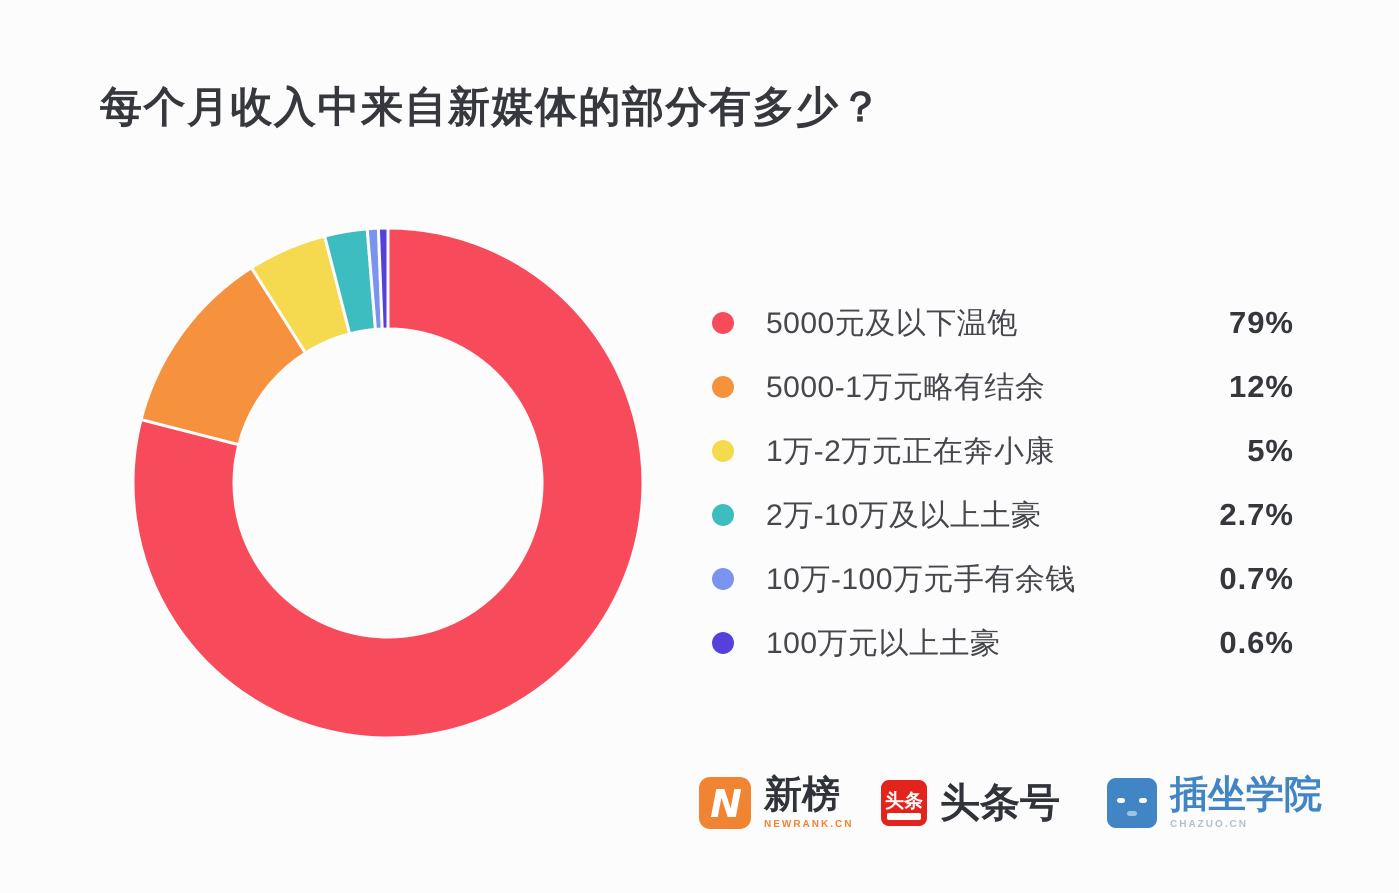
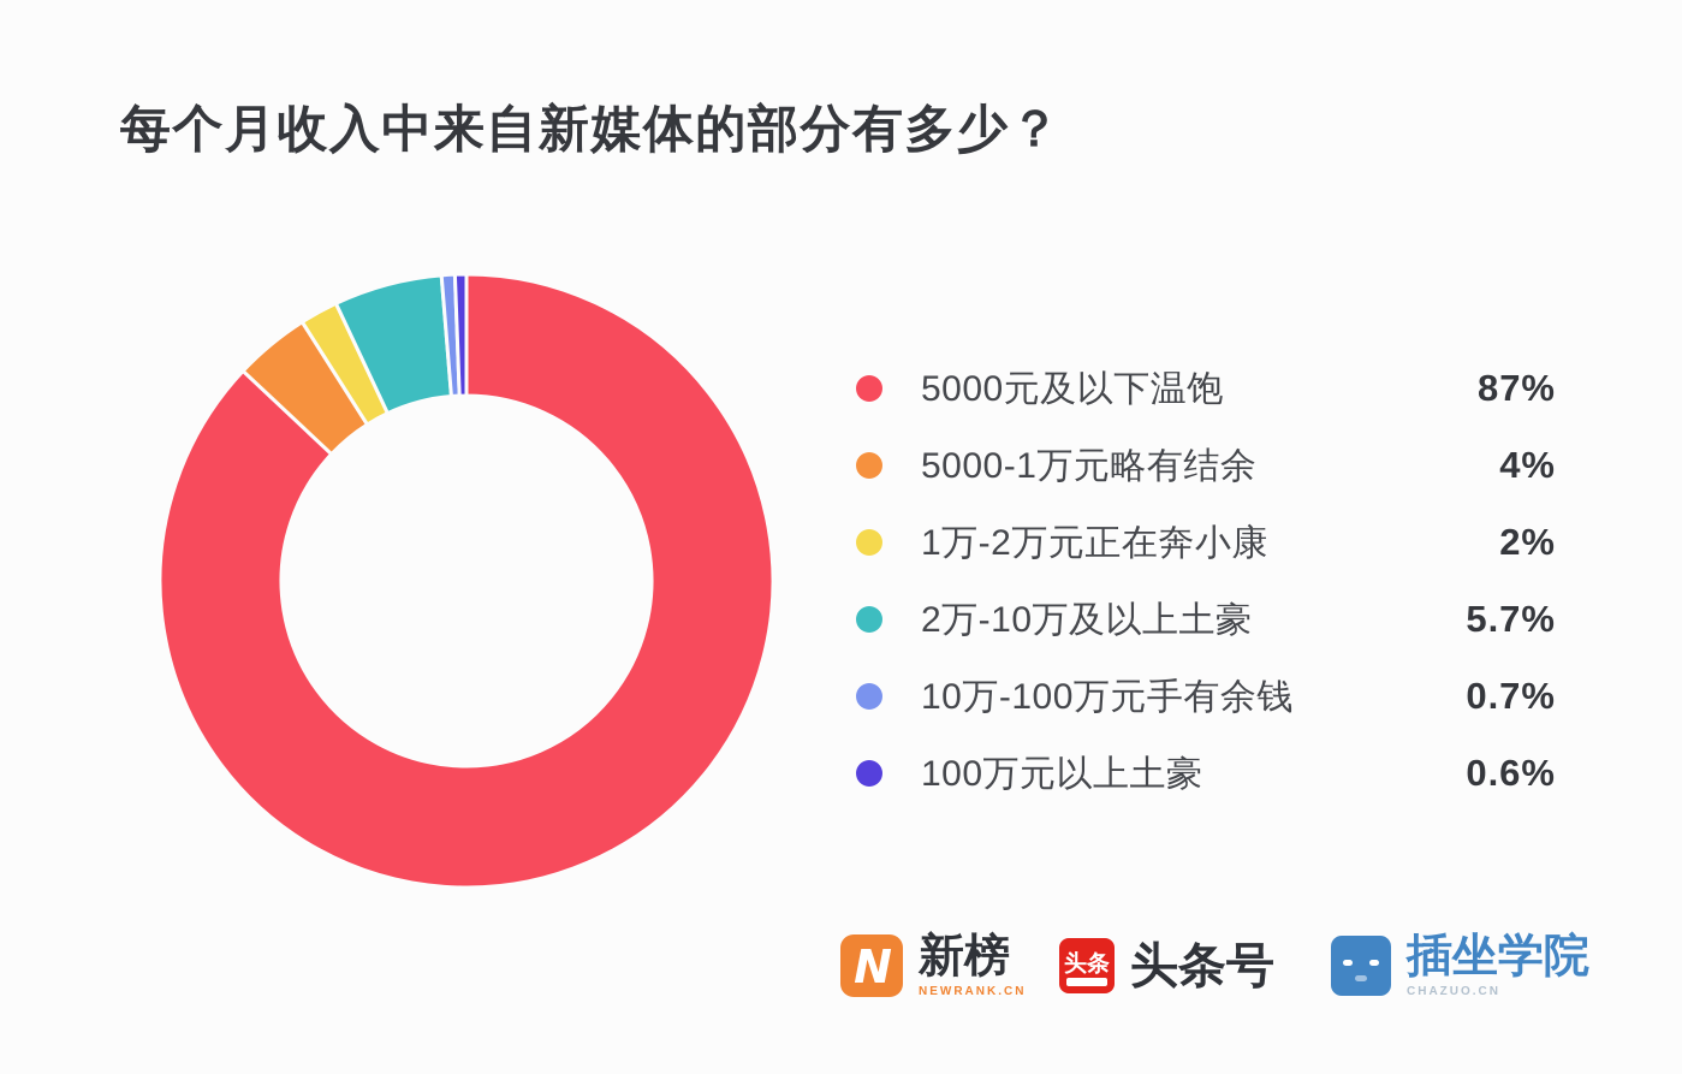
5000元及以下温饱: 79% -> 87%
5000-1万元略有结余: 12% -> 4%
1万-2万元正在奔小康: 5% -> 2%
2万-10万及以上土豪: 2.7% -> 5.7%
